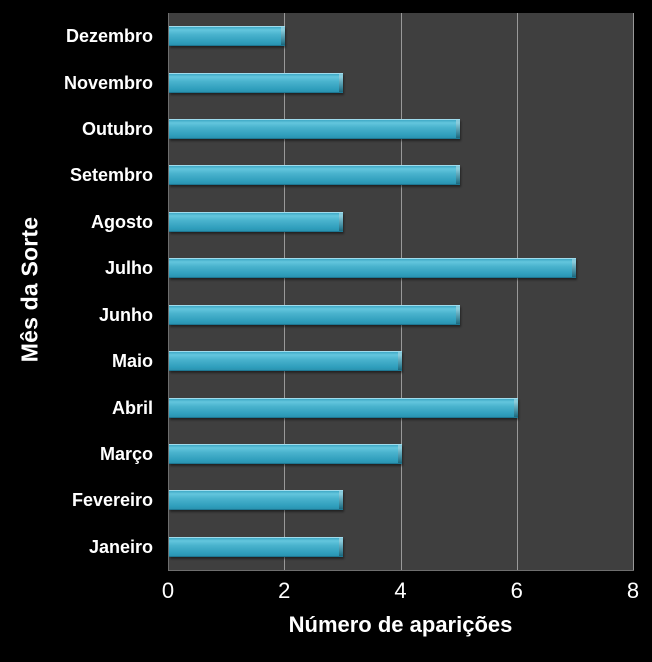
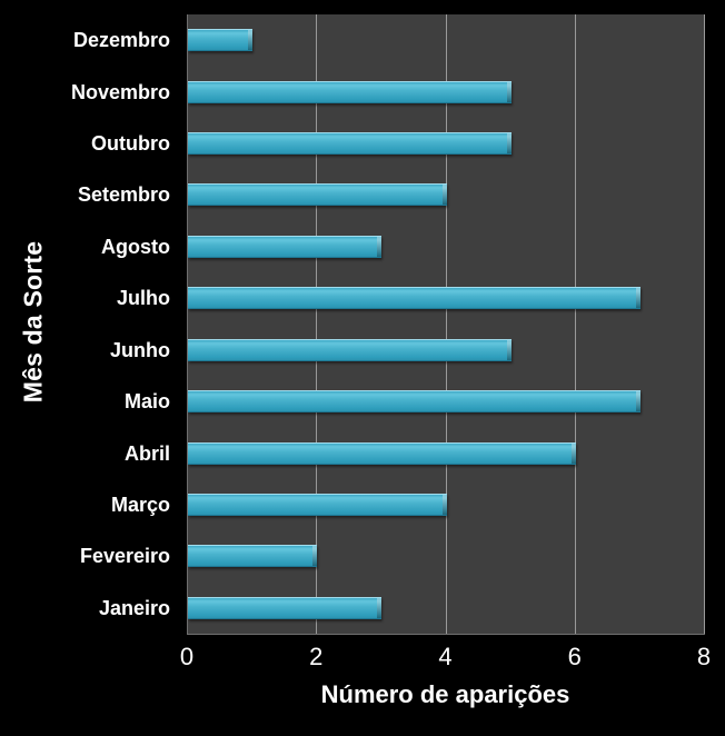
Fevereiro: 3 -> 2
Maio: 4 -> 7
Setembro: 5 -> 4
Novembro: 3 -> 5
Dezembro: 2 -> 1
